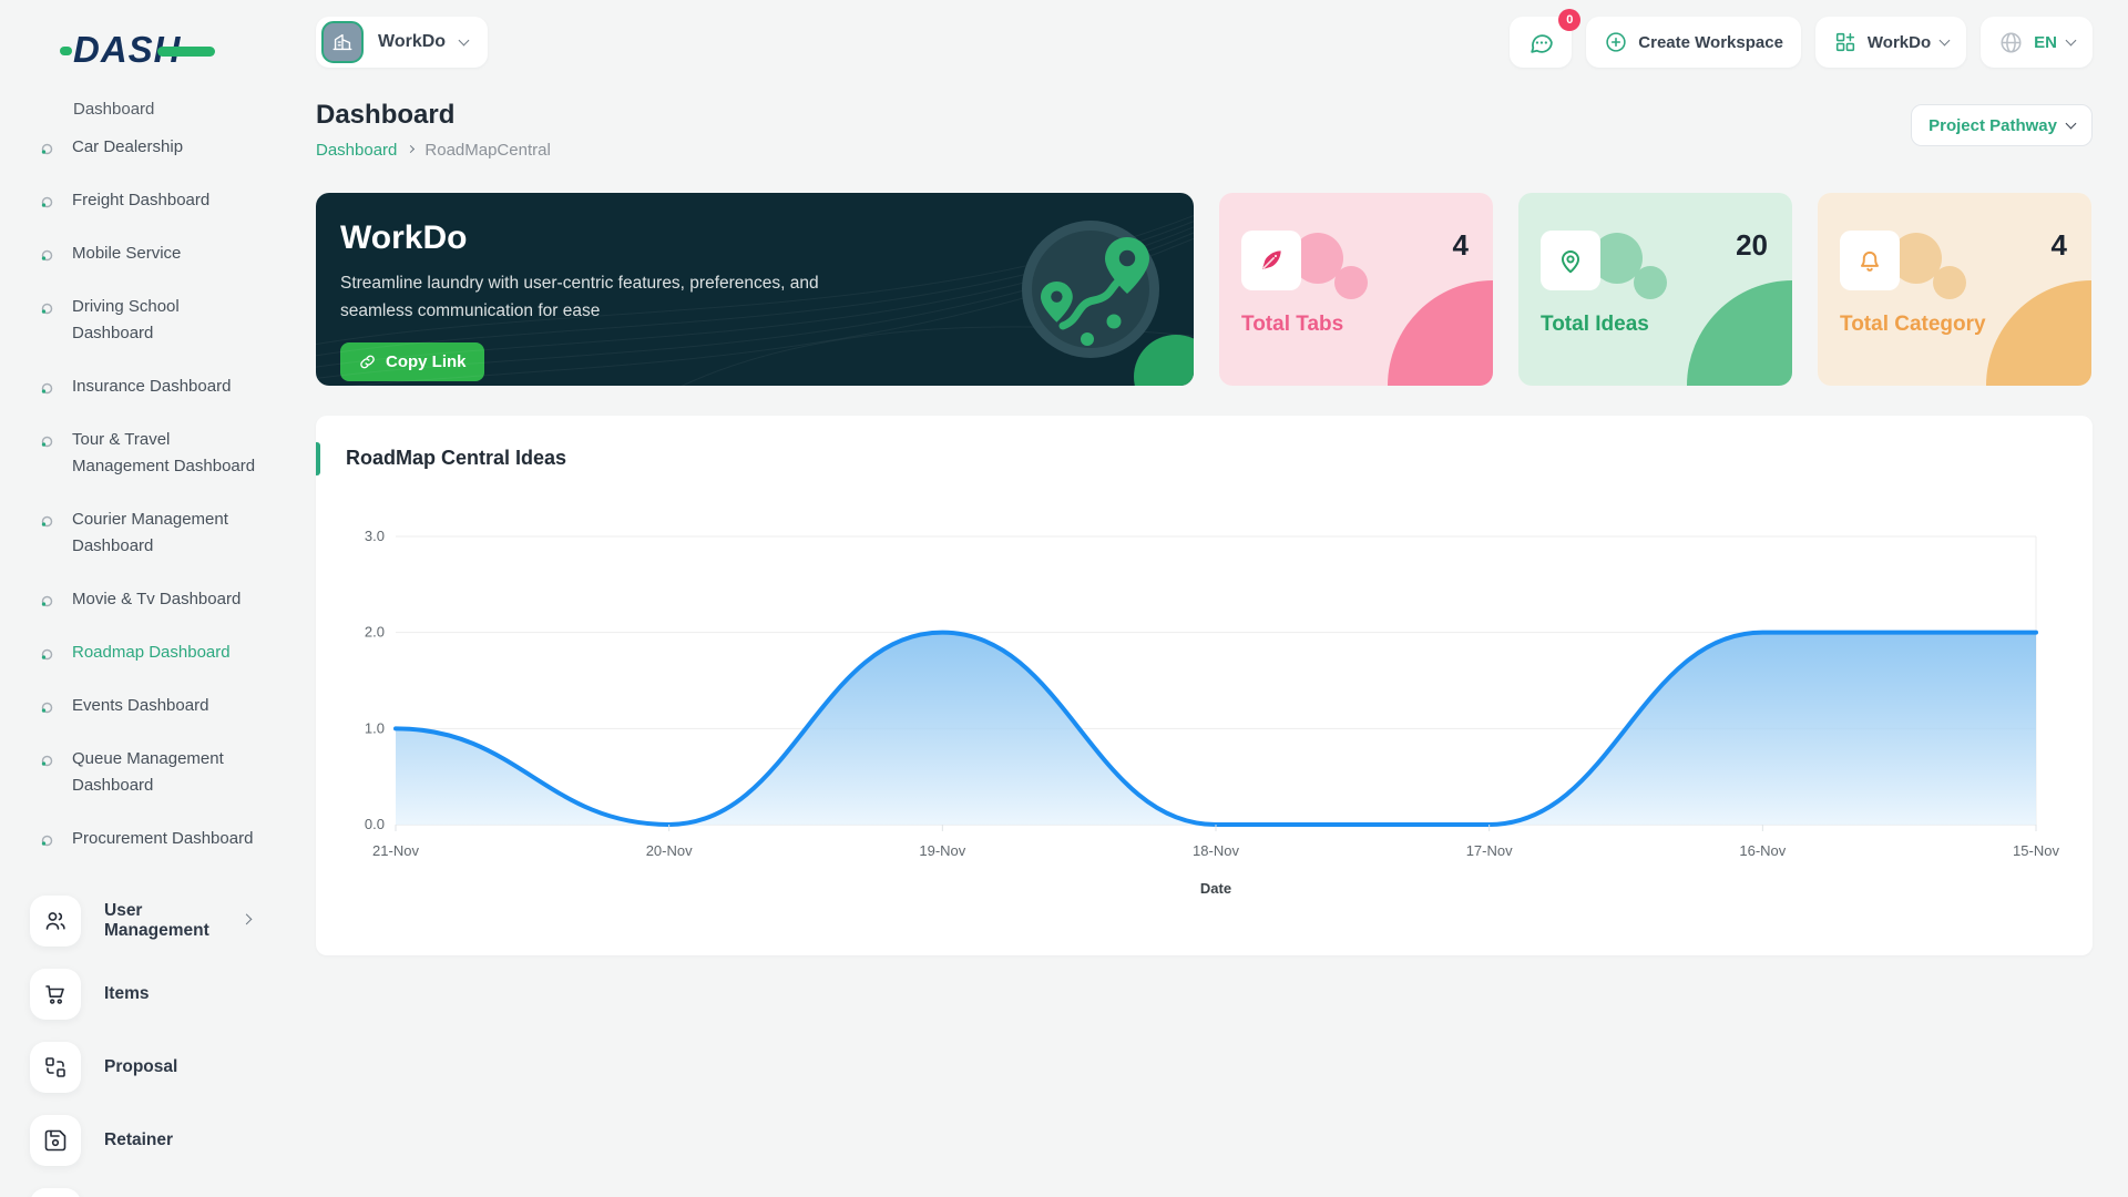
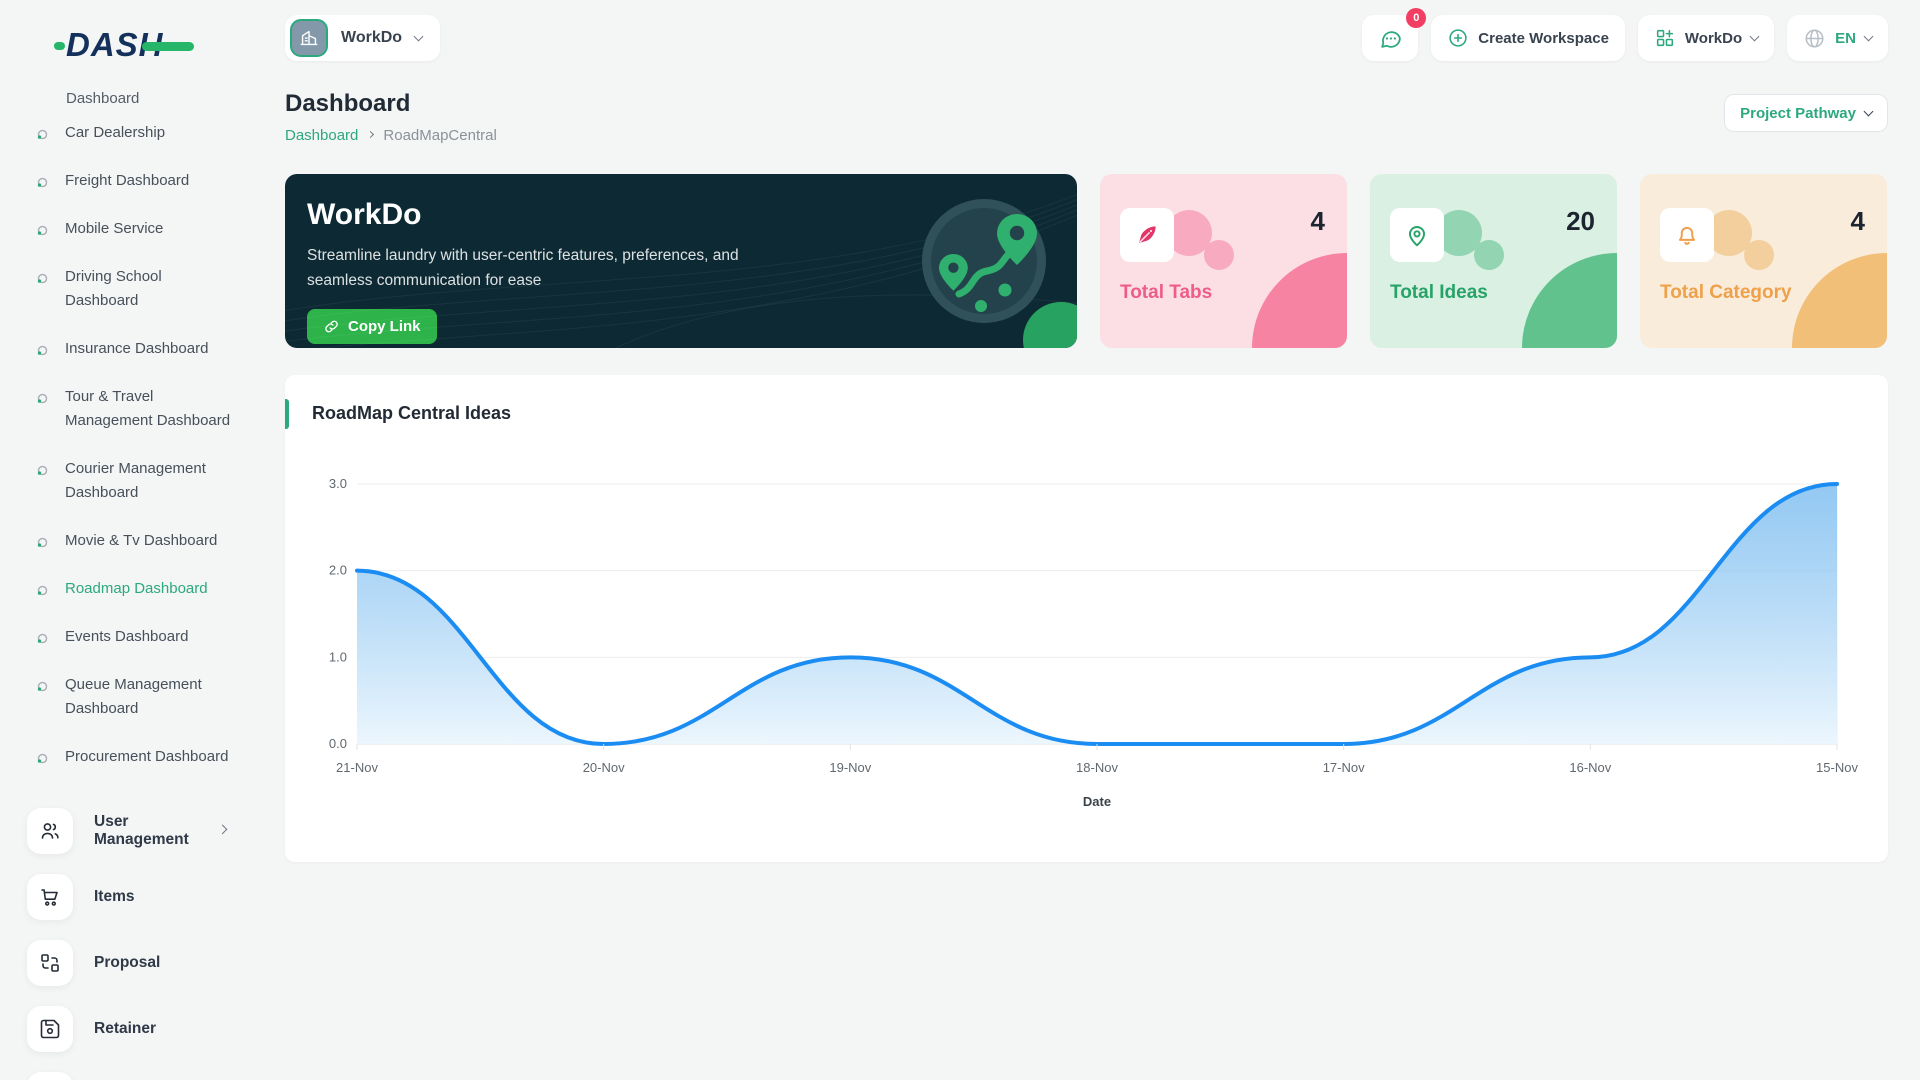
21-Nov: 1 -> 2
19-Nov: 2 -> 1
16-Nov: 2 -> 1
15-Nov: 2 -> 3
